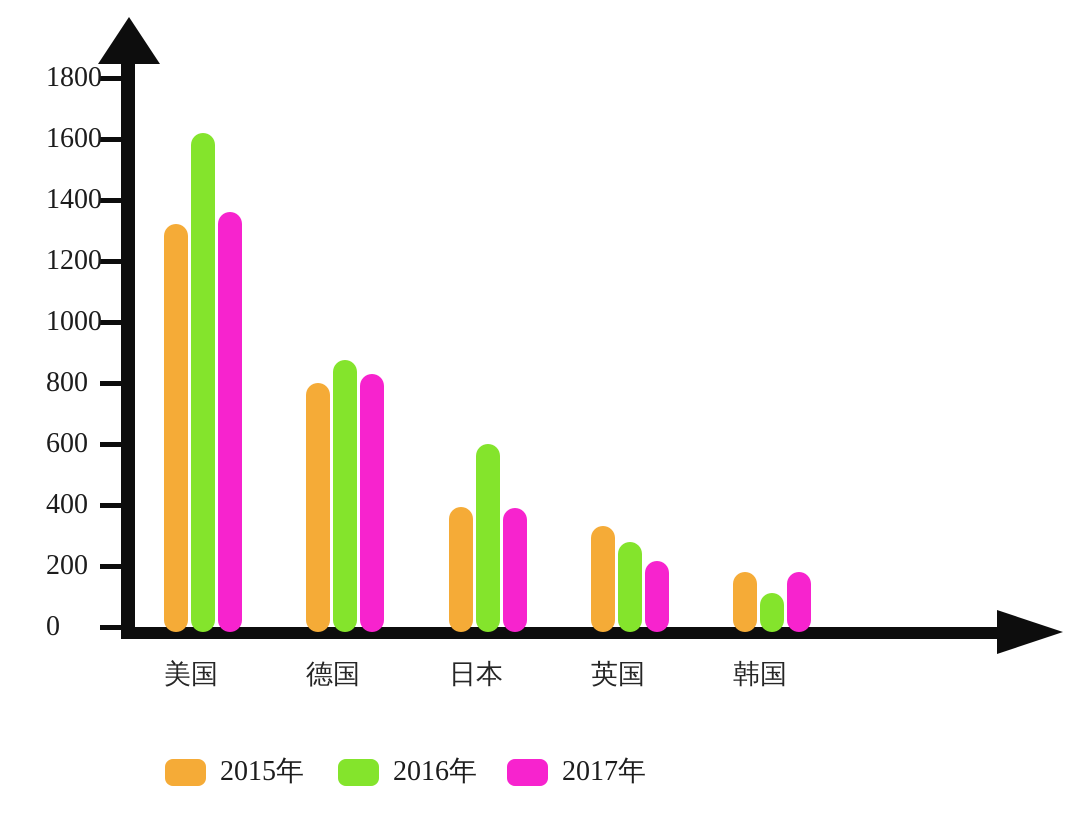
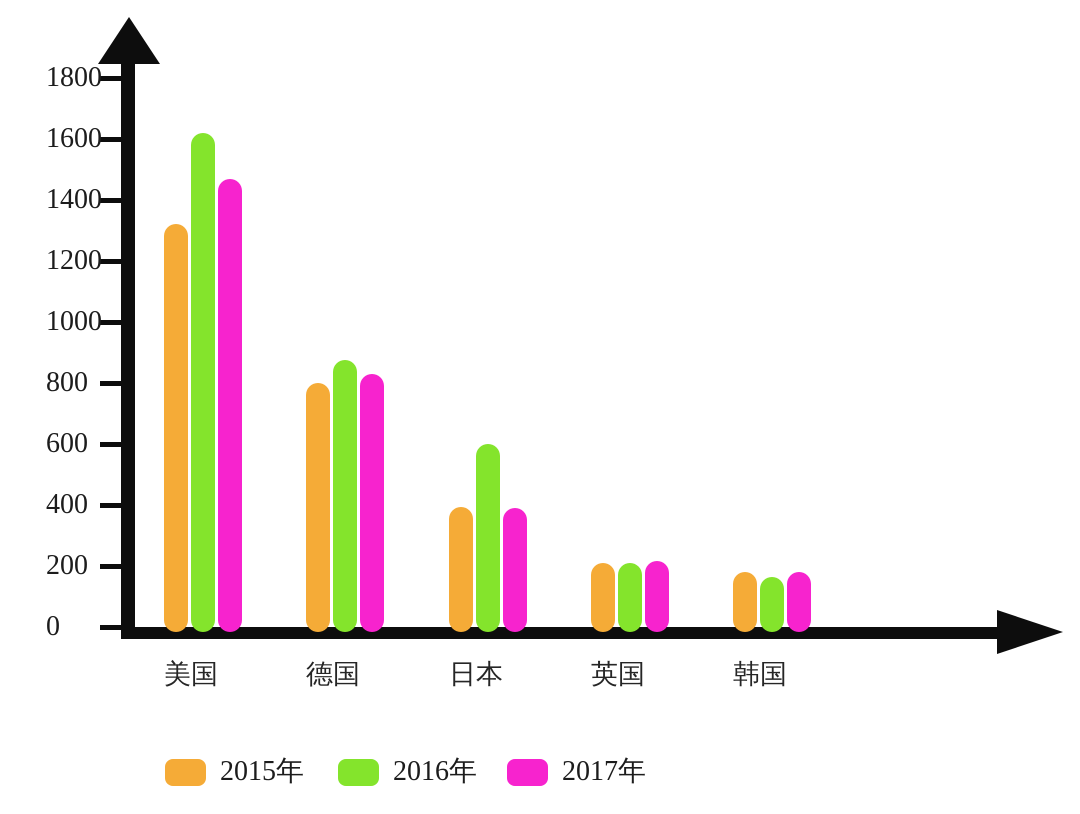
2017年/美国: 1360 -> 1470
2015年/英国: 330 -> 210
2016年/英国: 280 -> 210
2016年/韩国: 110 -> 160
